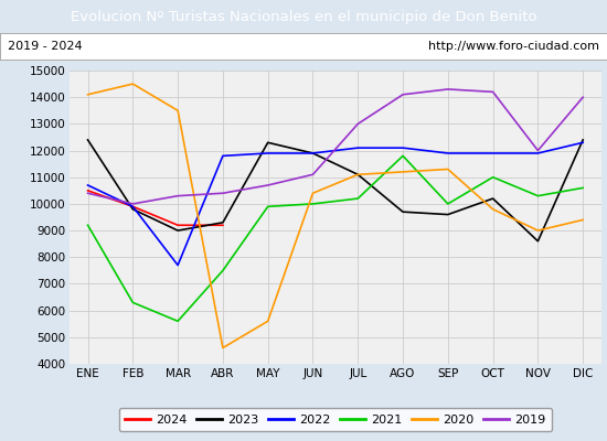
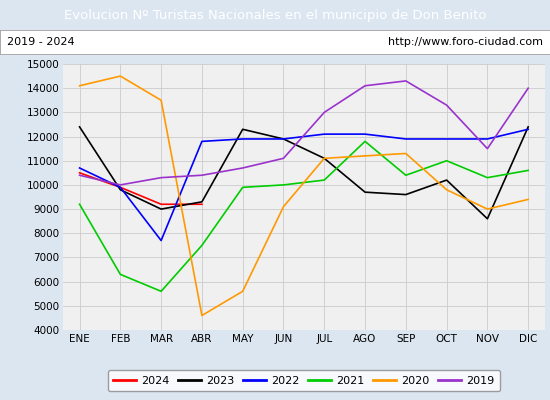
2020/JUN: 10400 -> 9100
2021/SEP: 10000 -> 10400
2019/OCT: 14200 -> 13300
2019/NOV: 12000 -> 11500
